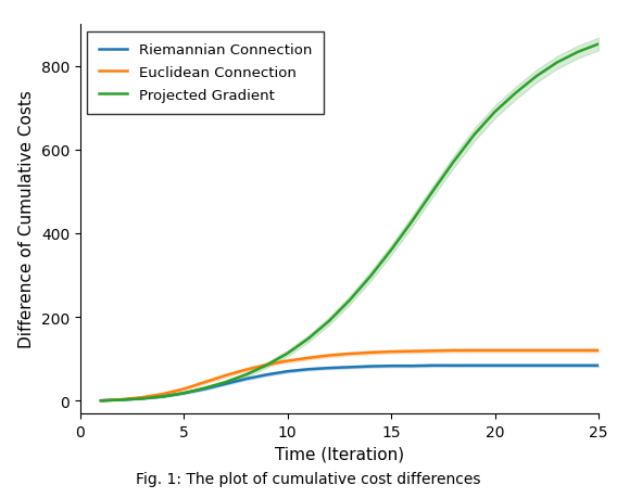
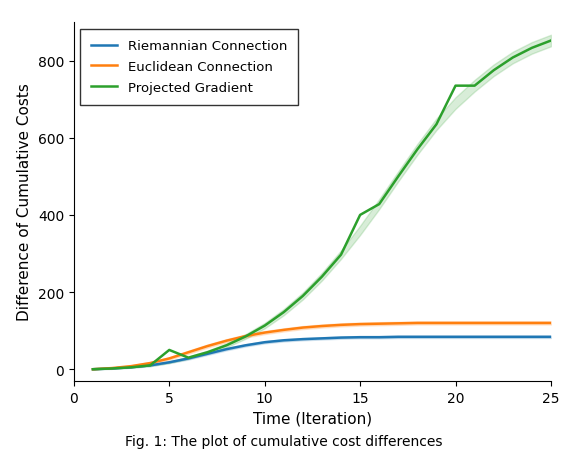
Projected Gradient/5: 18 -> 50
Projected Gradient/15: 360 -> 400
Projected Gradient/20: 690 -> 735
